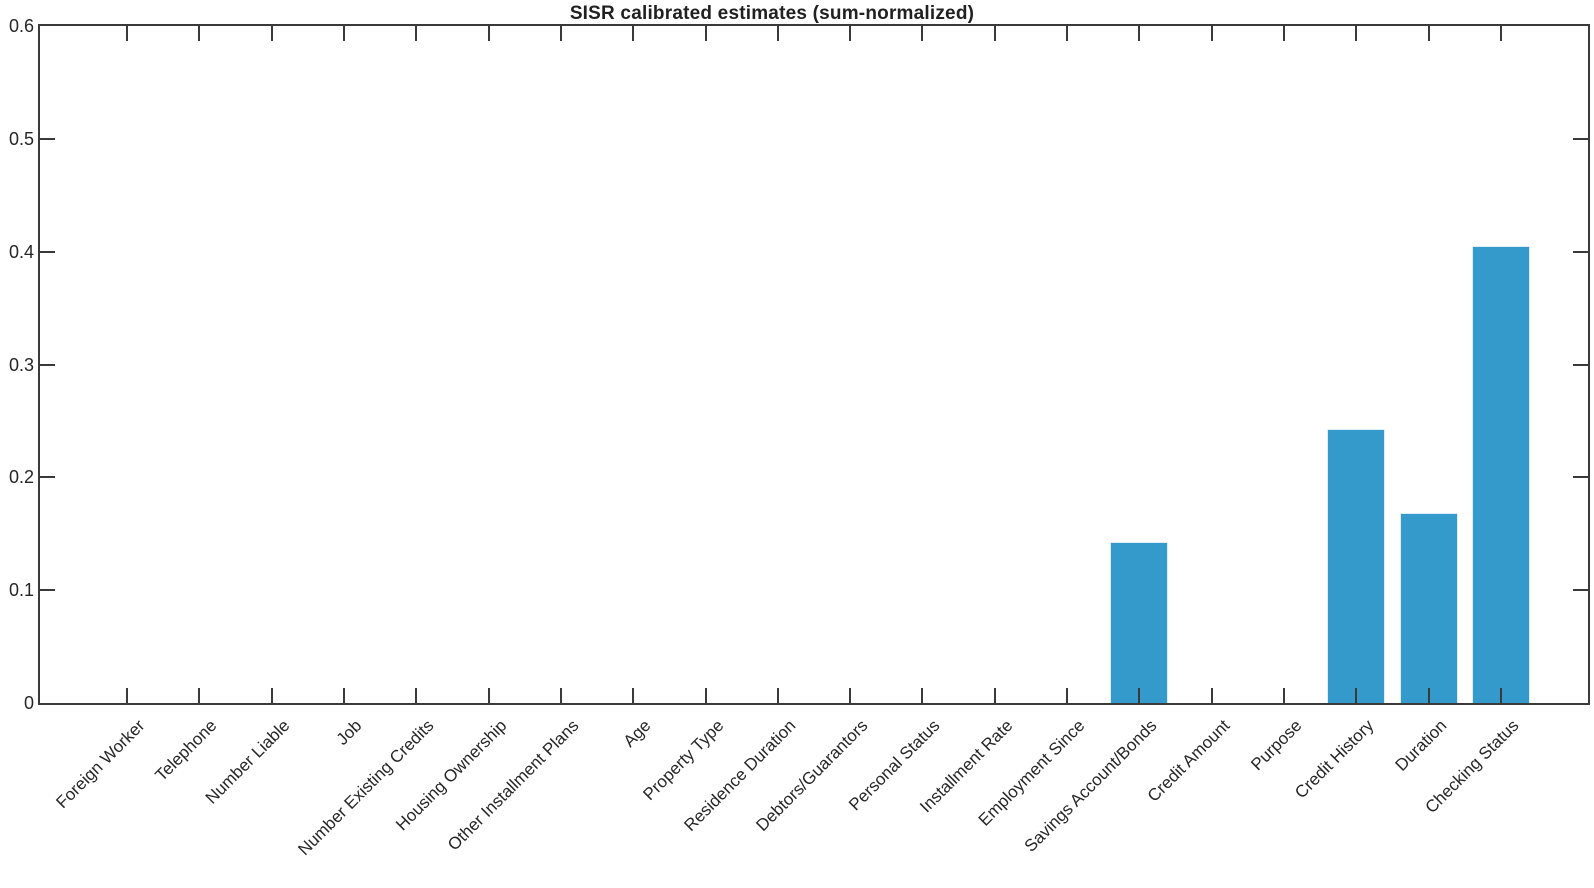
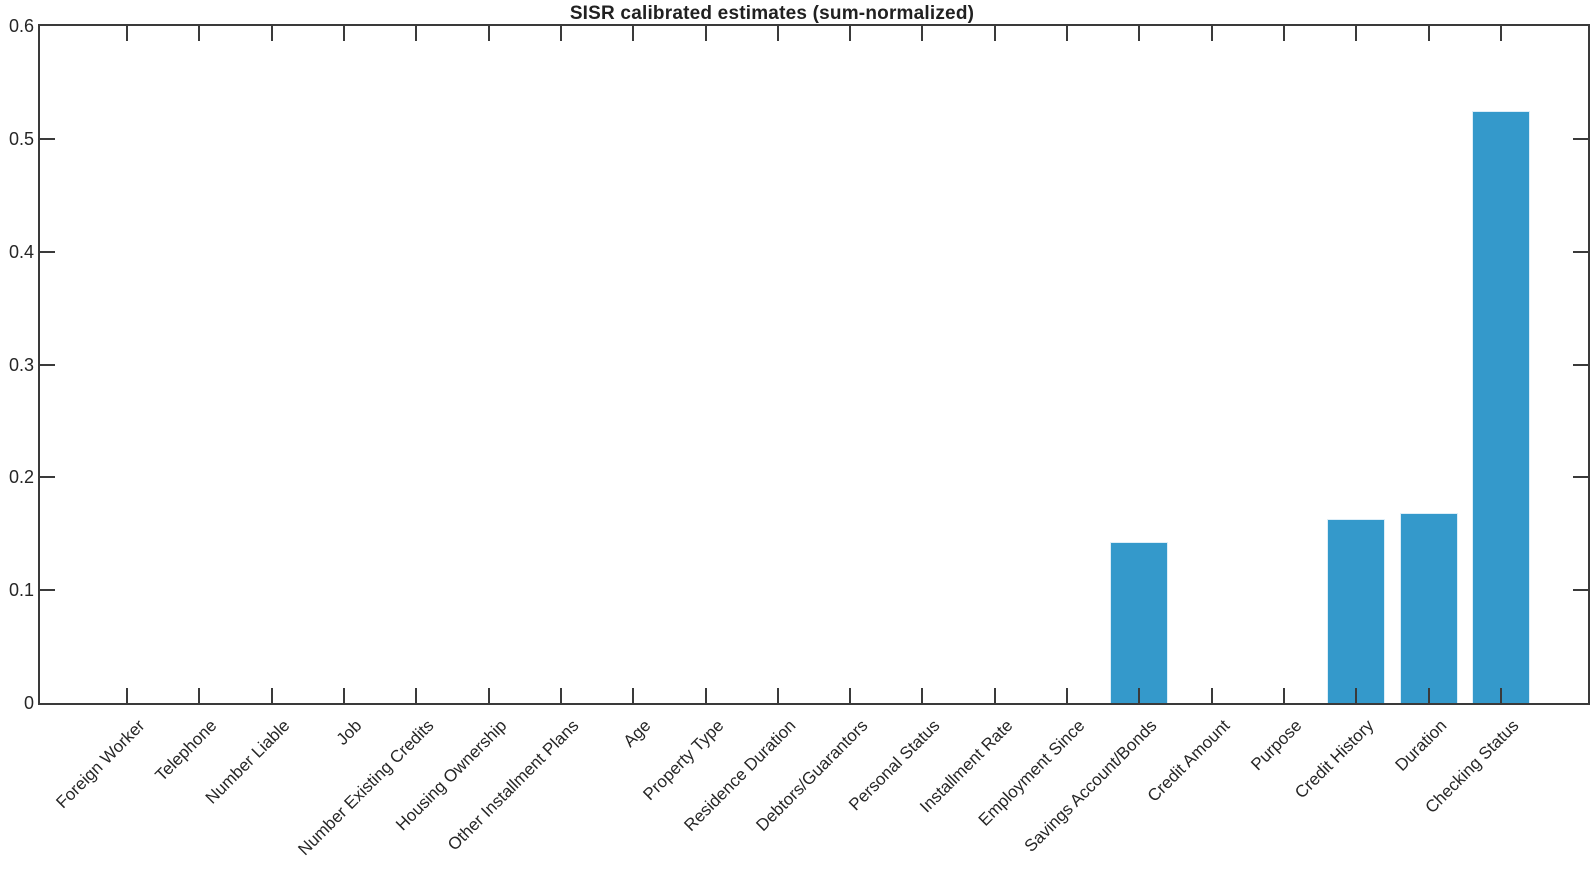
Credit History: 0.243 -> 0.163
Checking Status: 0.405 -> 0.525
